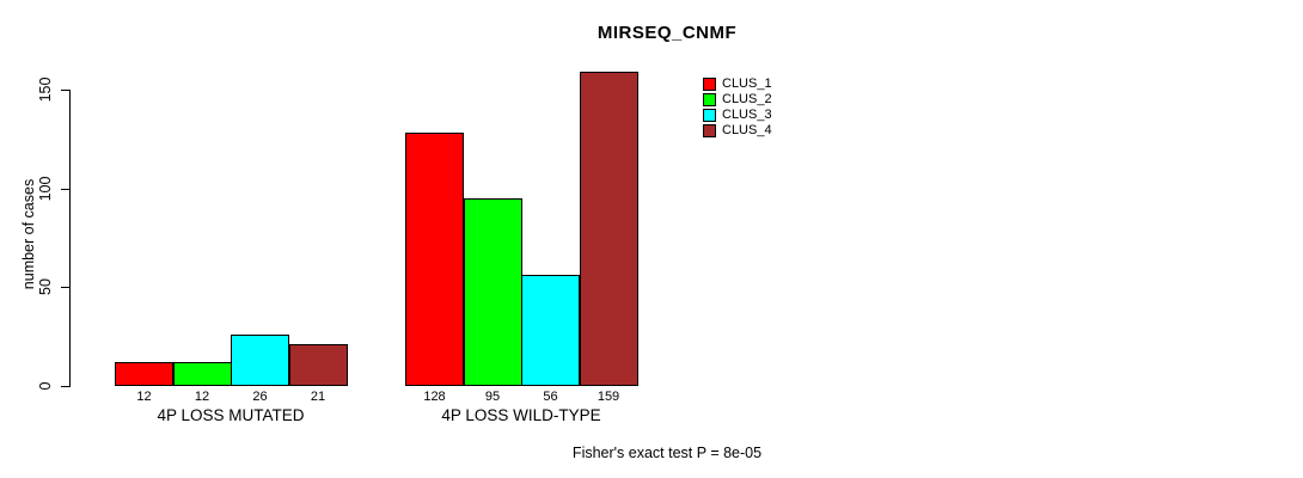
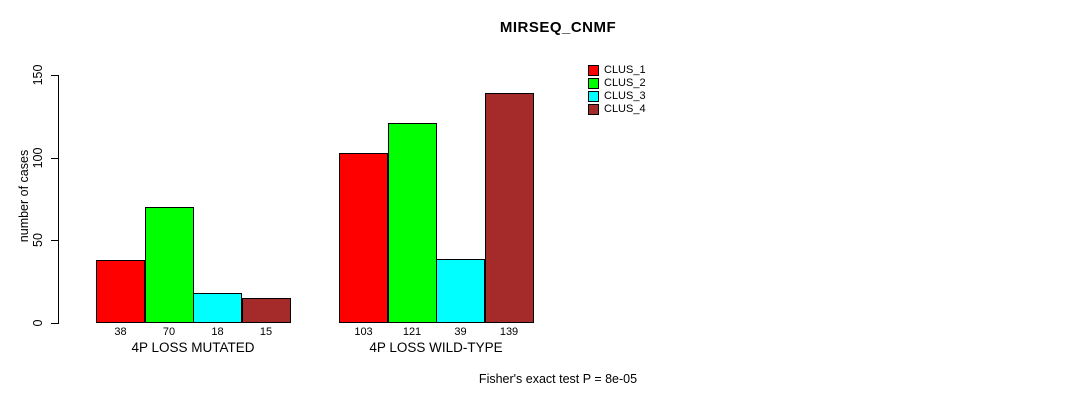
CLUS_1/4P LOSS MUTATED: 12 -> 38
CLUS_2/4P LOSS MUTATED: 12 -> 70
CLUS_3/4P LOSS MUTATED: 26 -> 18
CLUS_4/4P LOSS MUTATED: 21 -> 15
CLUS_1/4P LOSS WILD-TYPE: 128 -> 103
CLUS_2/4P LOSS WILD-TYPE: 95 -> 121
CLUS_3/4P LOSS WILD-TYPE: 56 -> 39
CLUS_4/4P LOSS WILD-TYPE: 159 -> 139
